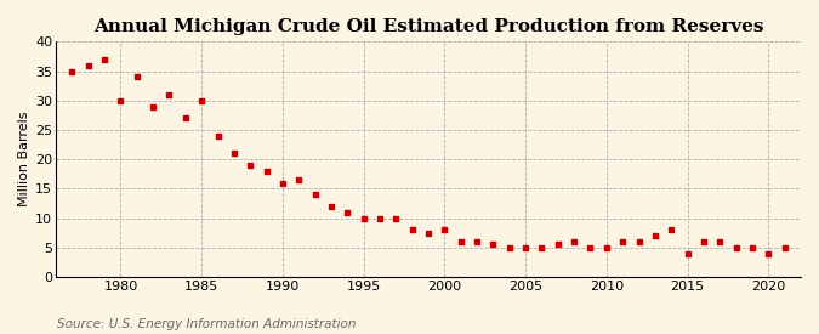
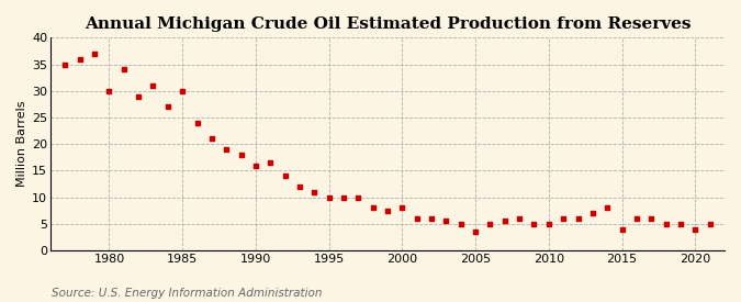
2005: 5.0 -> 3.5
